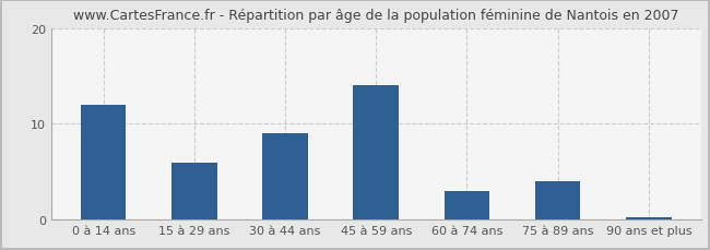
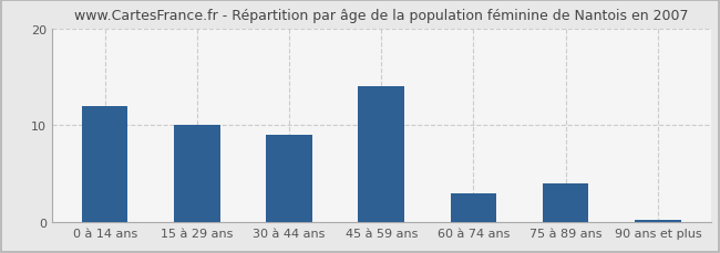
15 à 29 ans: 6.0 -> 10.0
